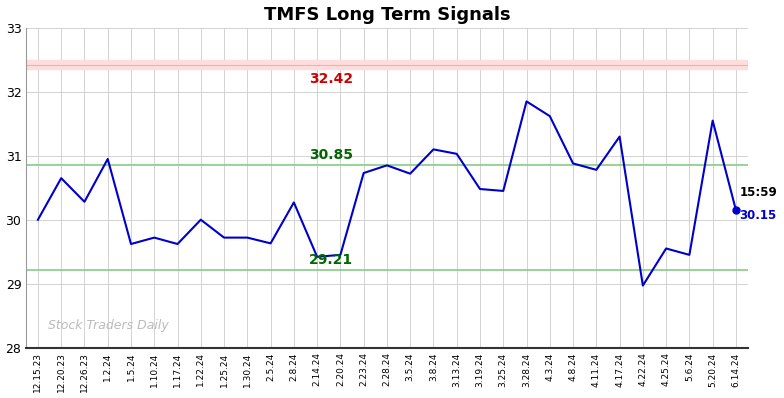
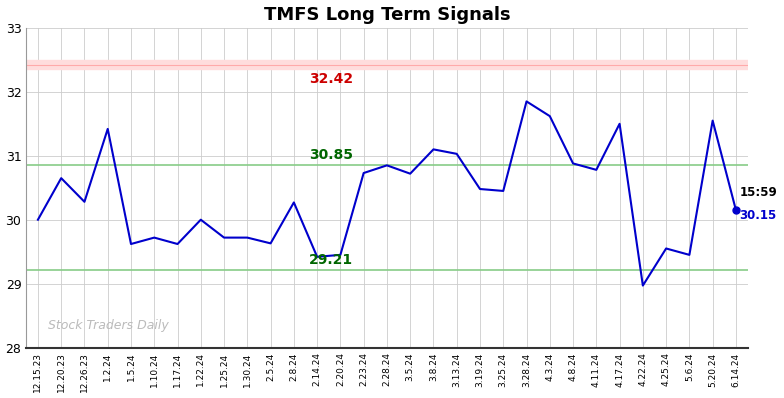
1.2.24: 30.95 -> 31.42
4.17.24: 31.30 -> 31.50
